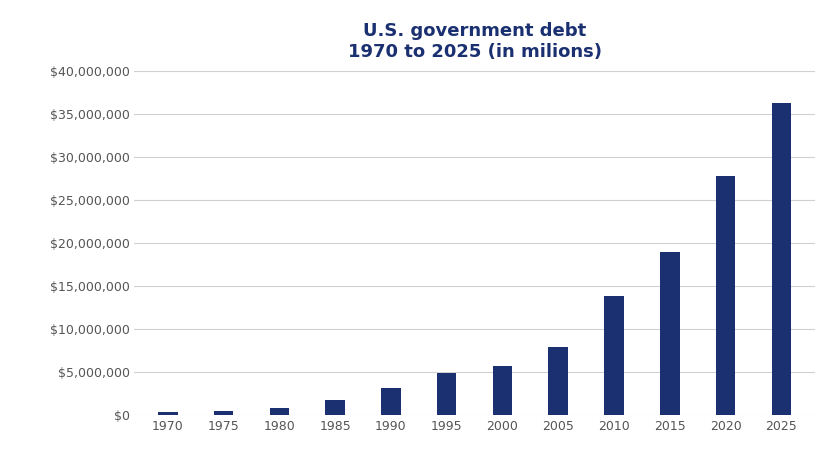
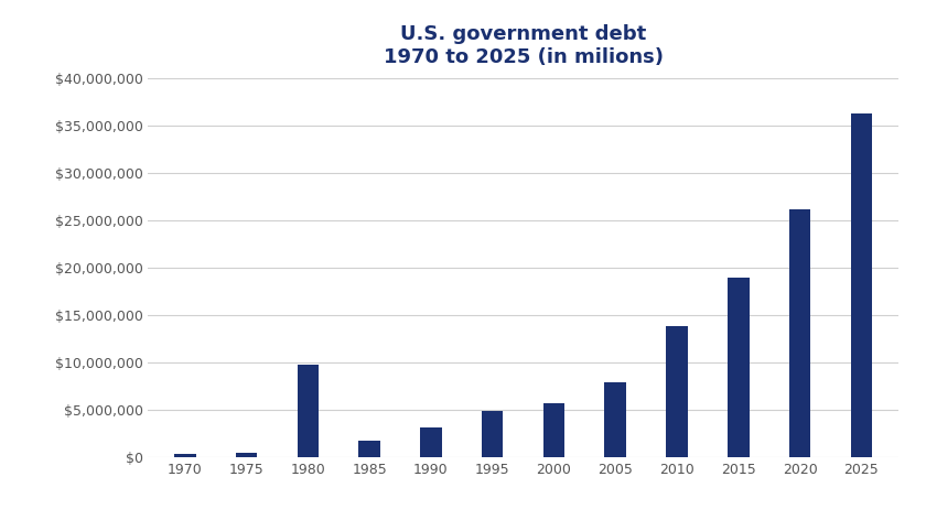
1980: $900,000 -> $9,800,000
2020: $27,700,000 -> $26,200,000
